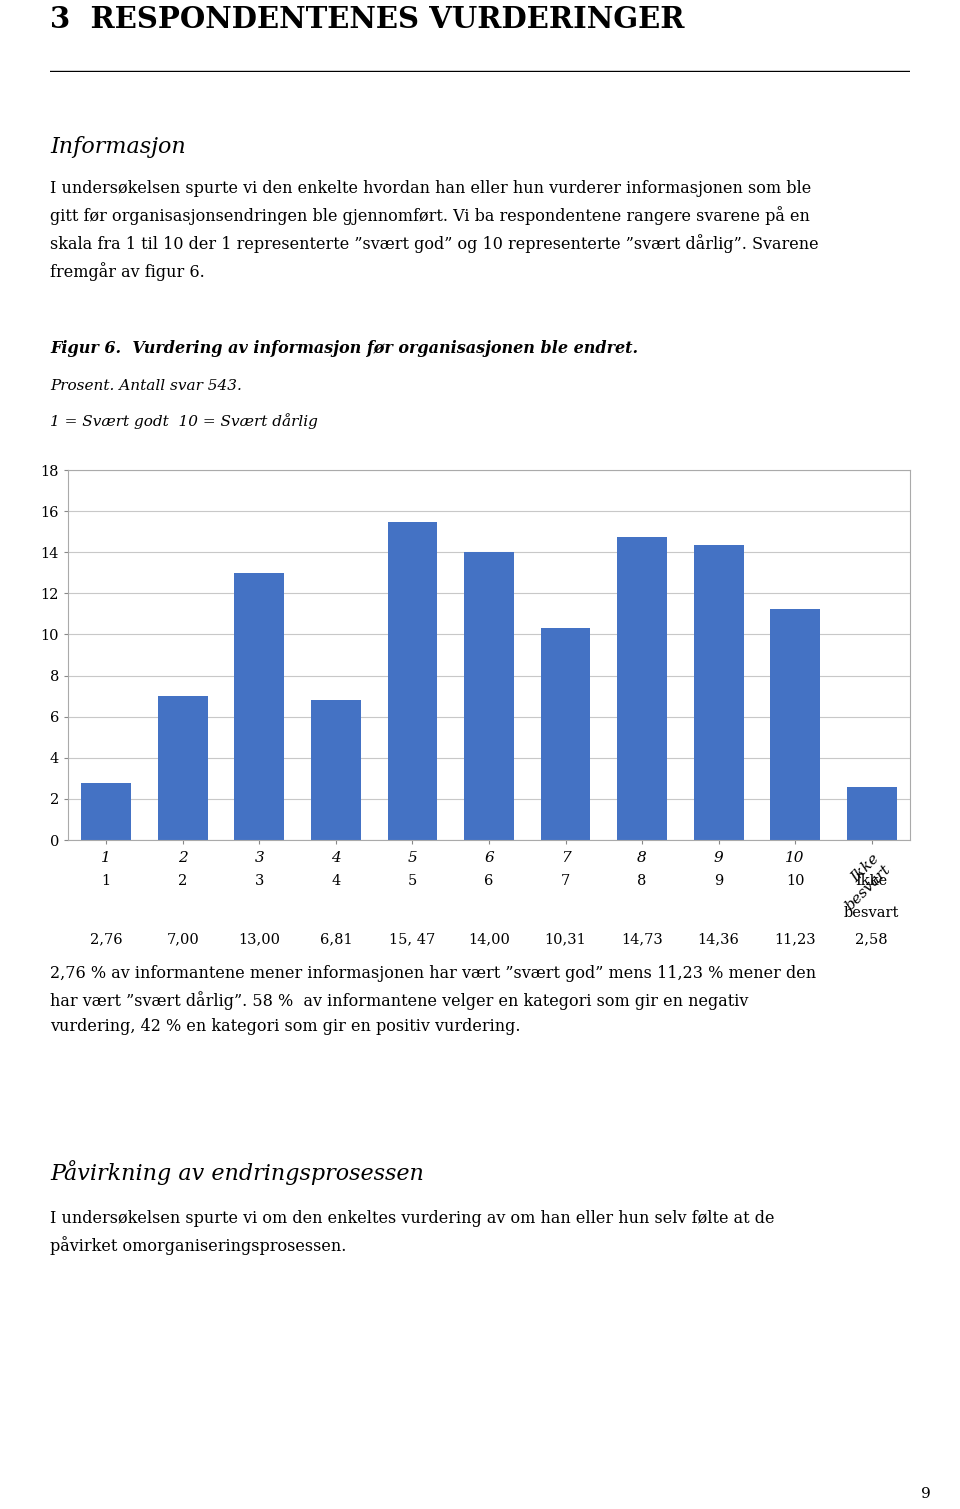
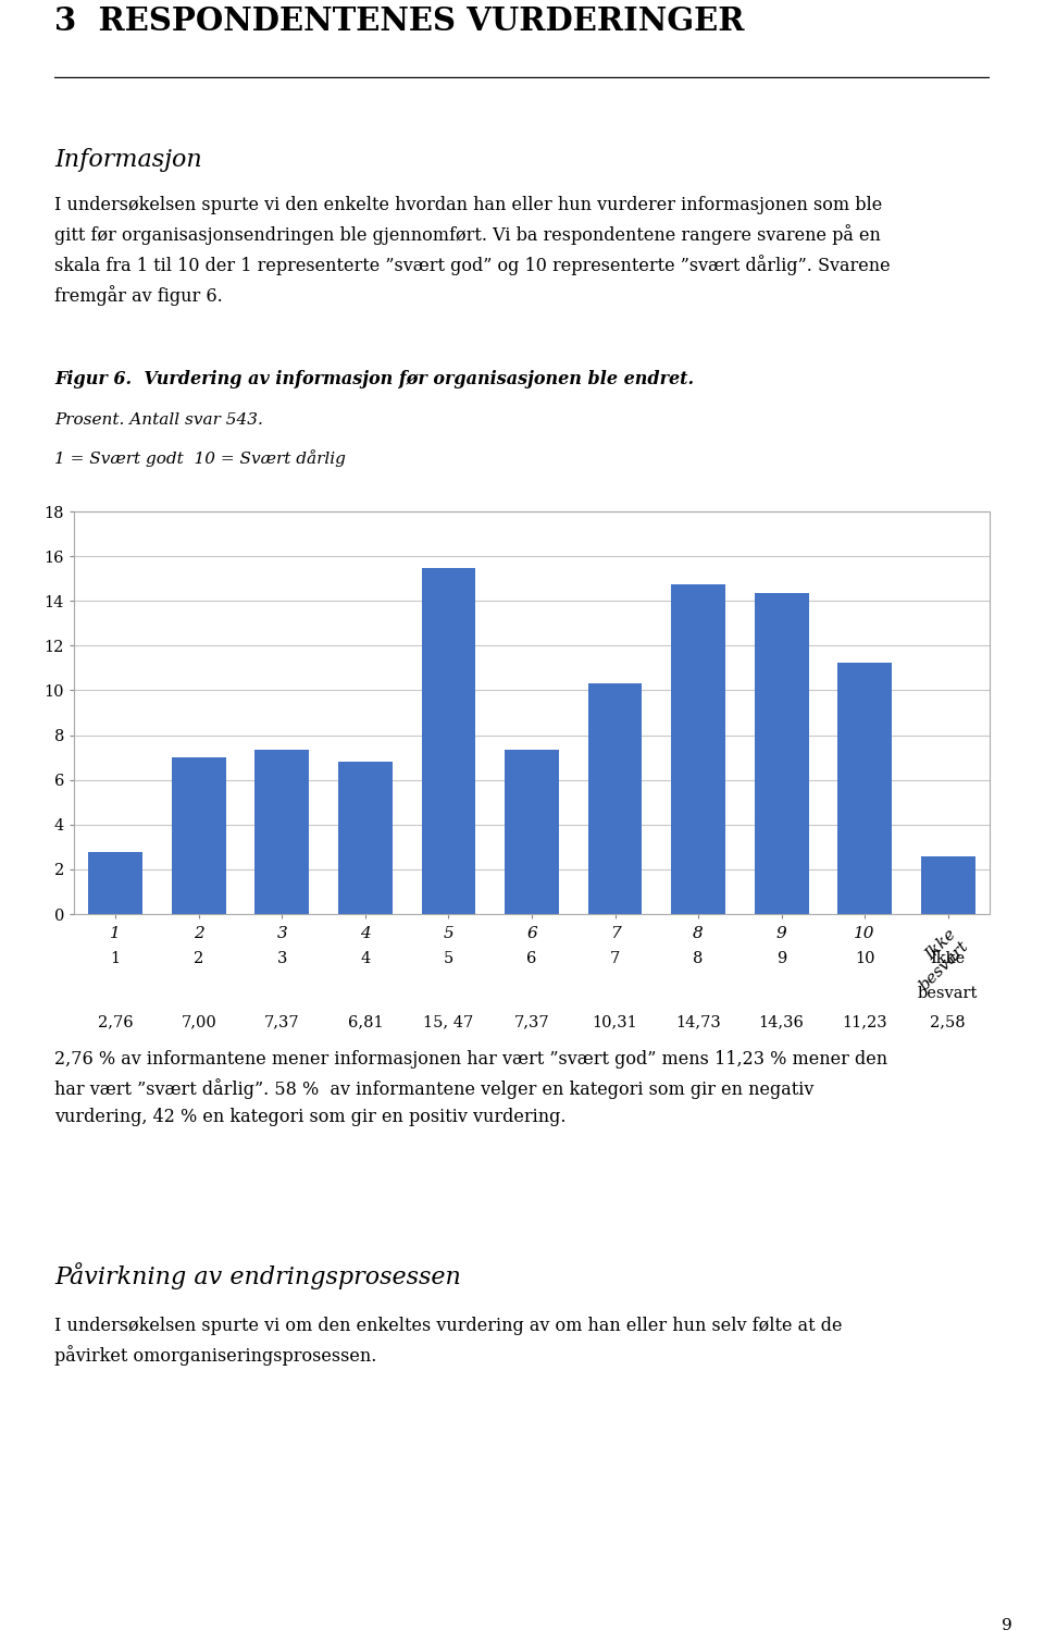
3: 13,00 -> 7,37
6: 14,00 -> 7,37
